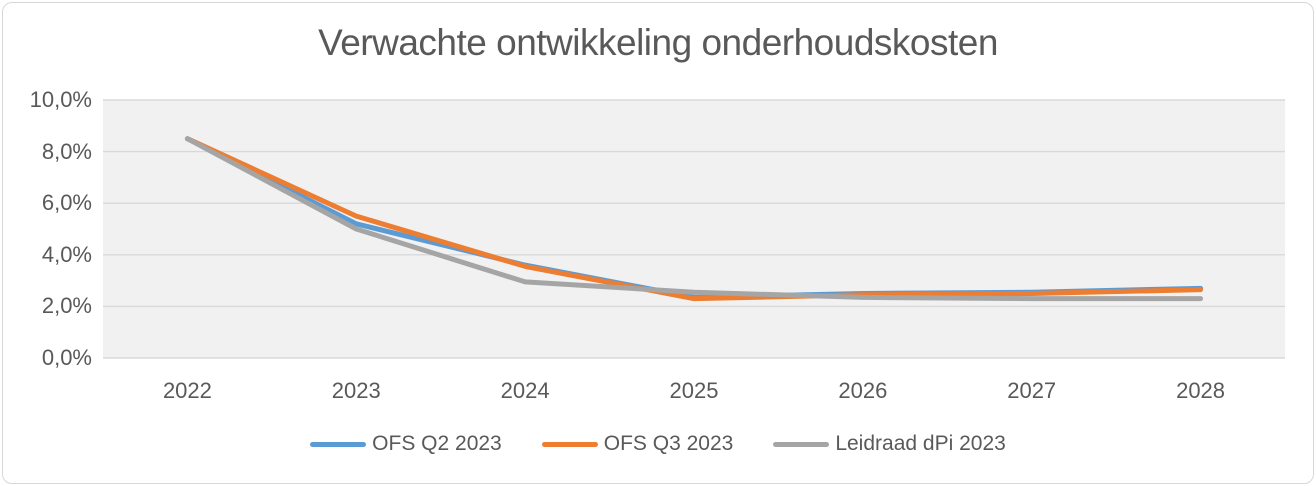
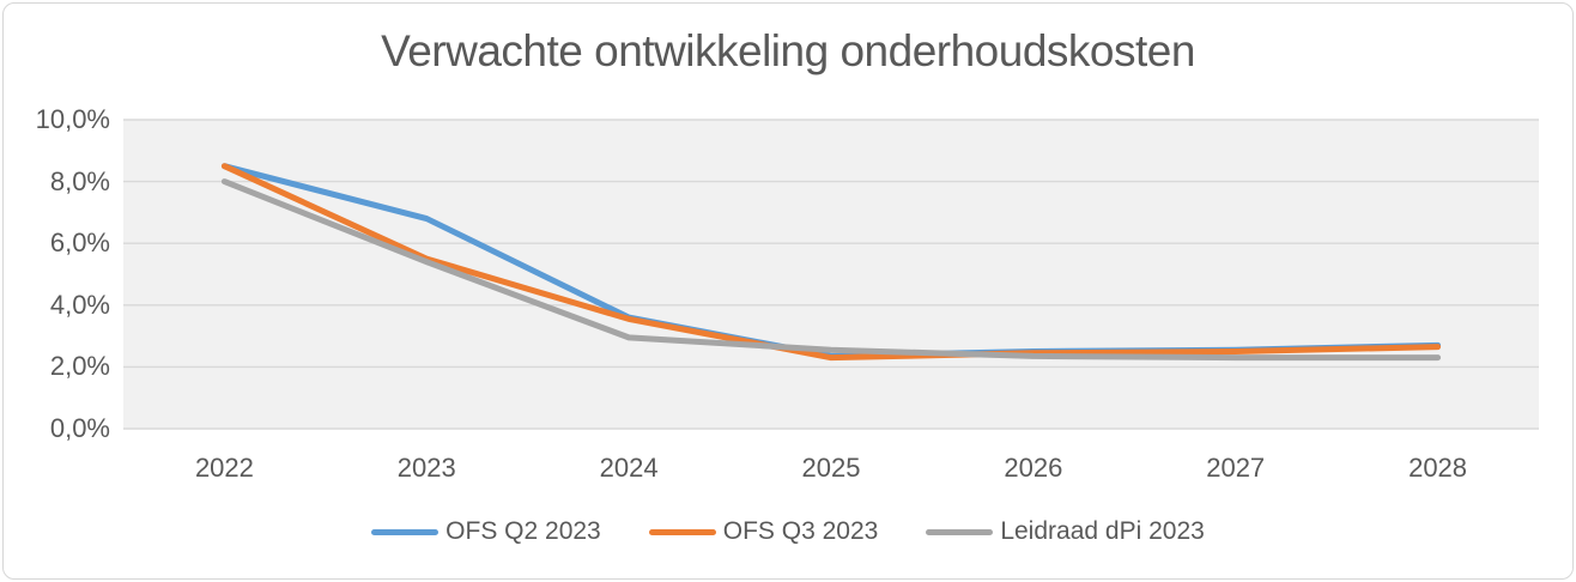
Leidraad dPi 2023/2022: 8,5% -> 8,0%
OFS Q2 2023/2023: 5,2% -> 6,8%
Leidraad dPi 2023/2023: 5,0% -> 5,4%
